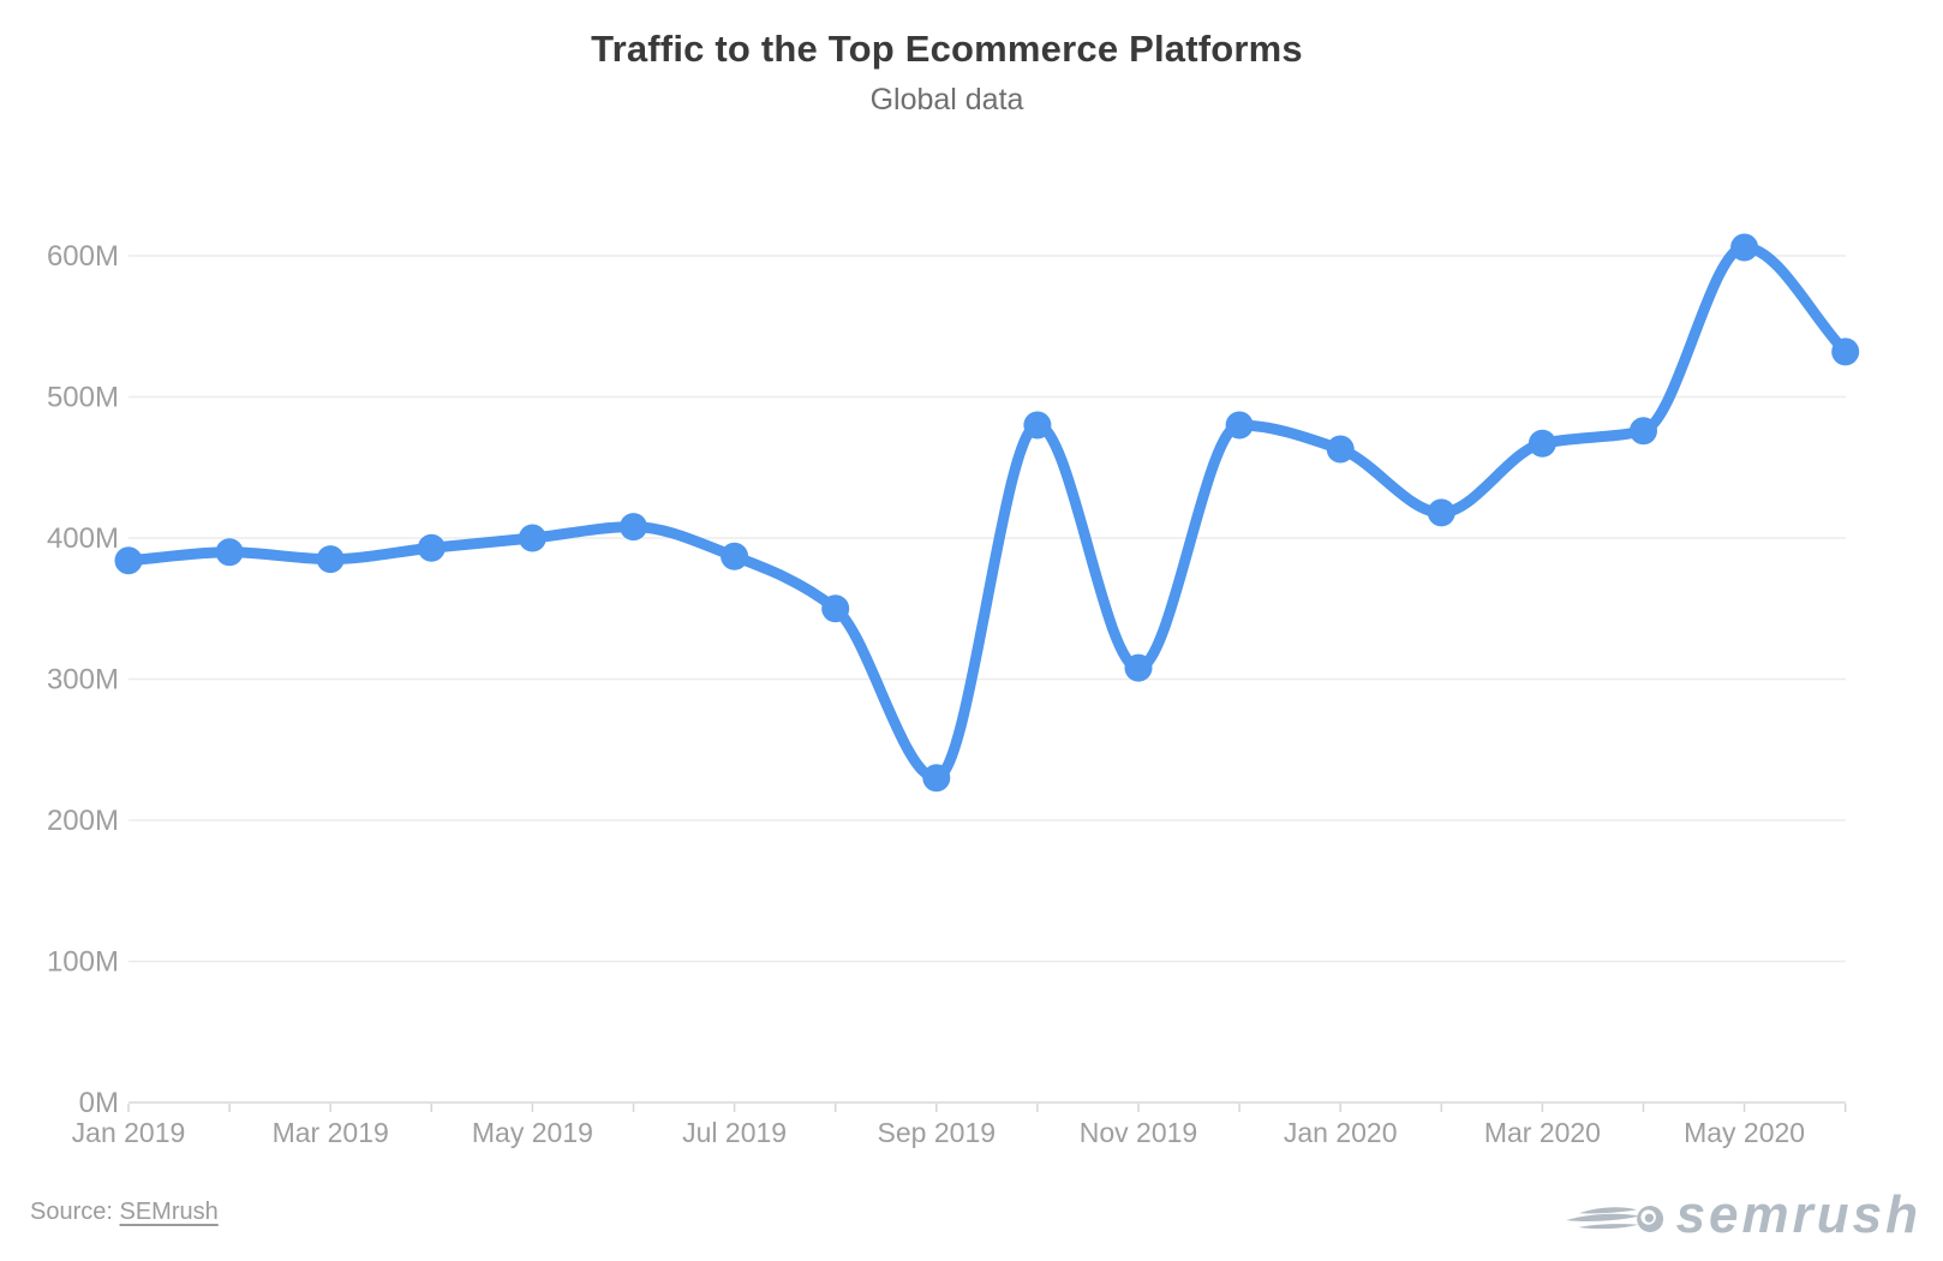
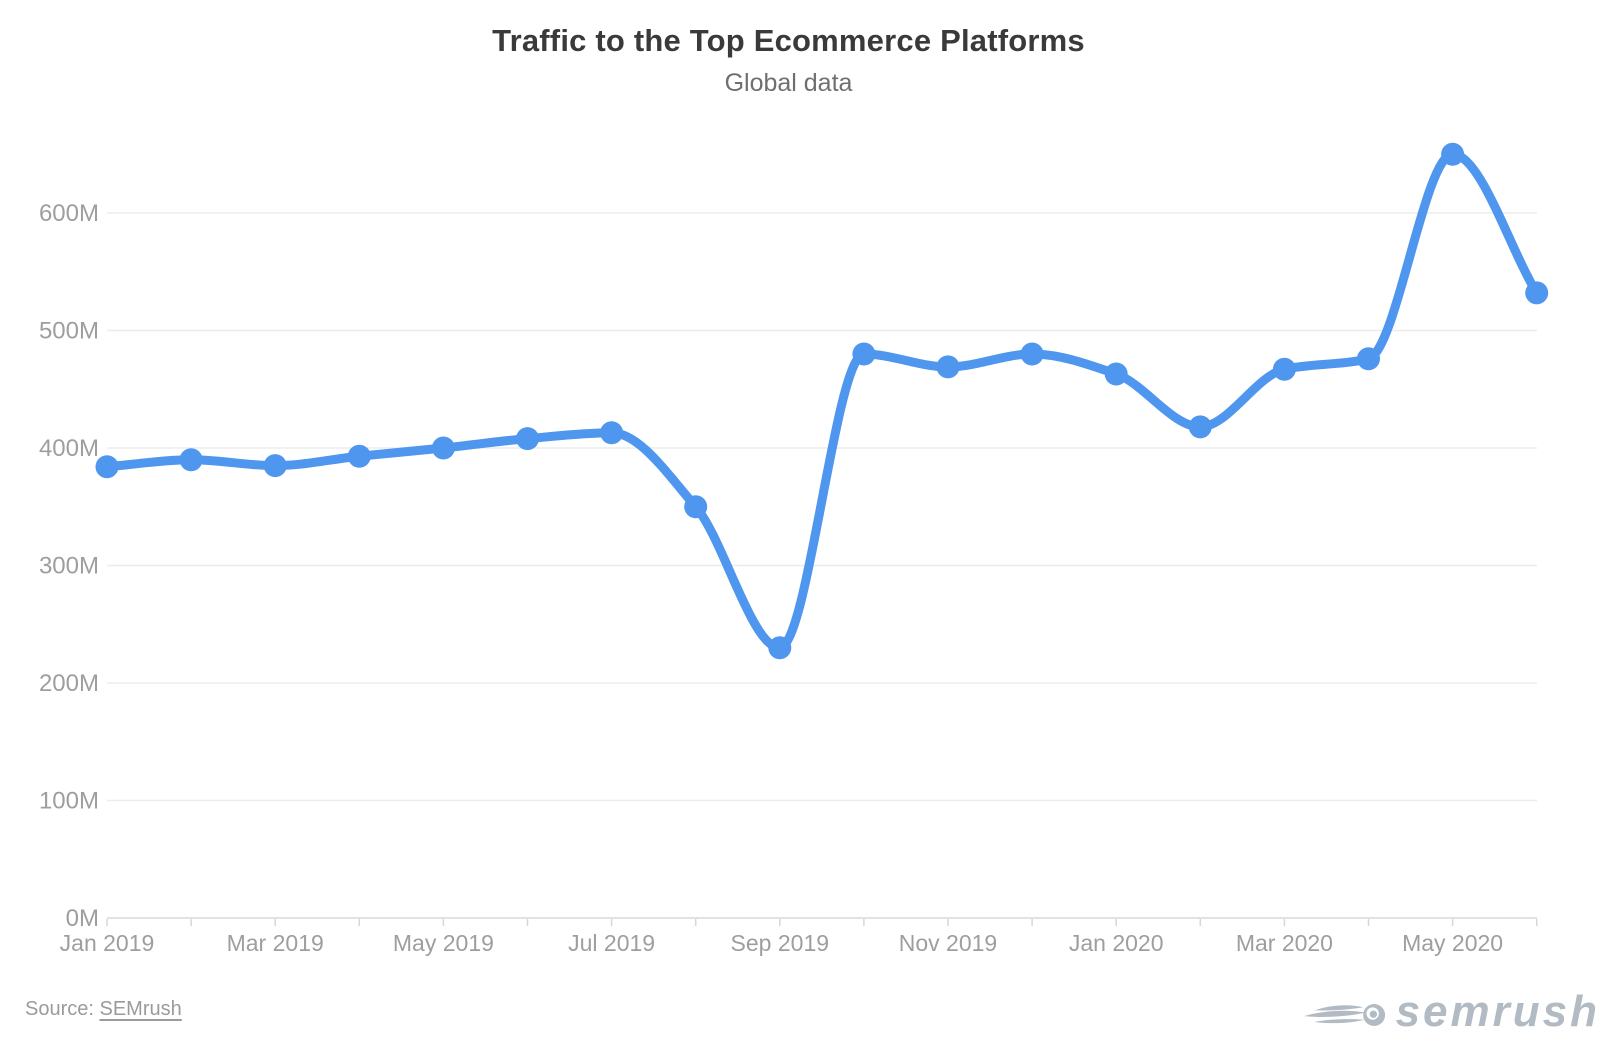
Jul 2019: 387M -> 413M
Nov 2019: 308M -> 469M
May 2020: 606M -> 650M
